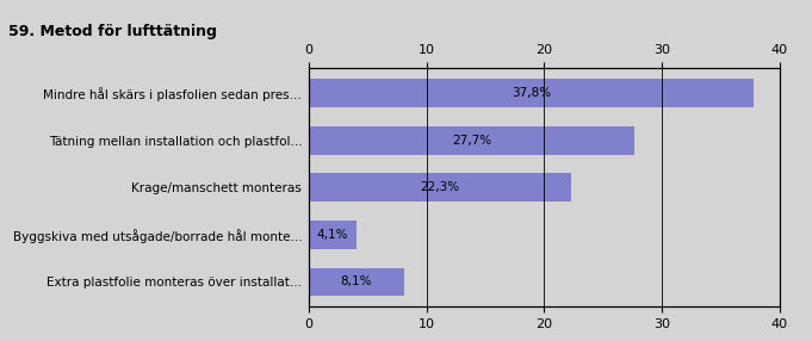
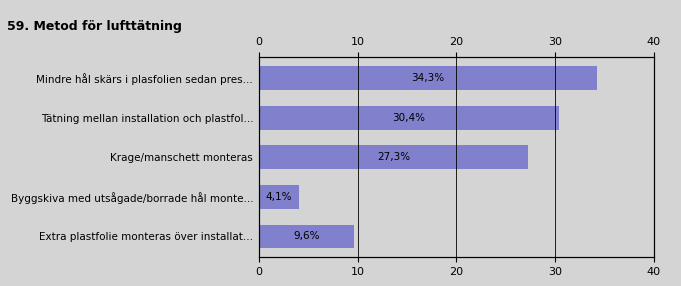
Mindre hål skärs i plasfolien sedan pres...: 37,8% -> 34,3%
Tätning mellan installation och plastfol...: 27,7% -> 30,4%
Krage/manschett monteras: 22,3% -> 27,3%
Extra plastfolie monteras över installat...: 8,1% -> 9,6%
